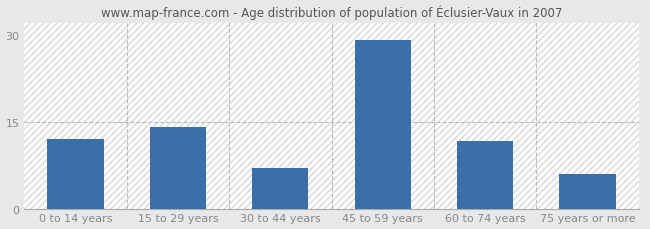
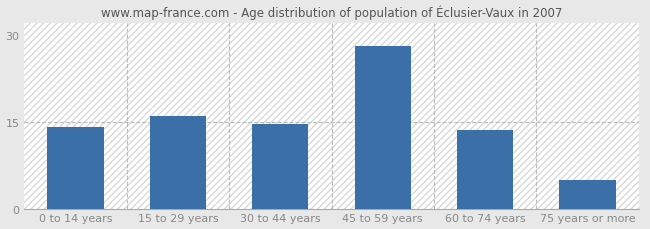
0 to 14 years: 12.0 -> 14.0
15 to 29 years: 14.0 -> 16.0
30 to 44 years: 7.0 -> 14.5
45 to 59 years: 29.0 -> 28.0
60 to 74 years: 11.6 -> 13.5
75 years or more: 6.0 -> 5.0
